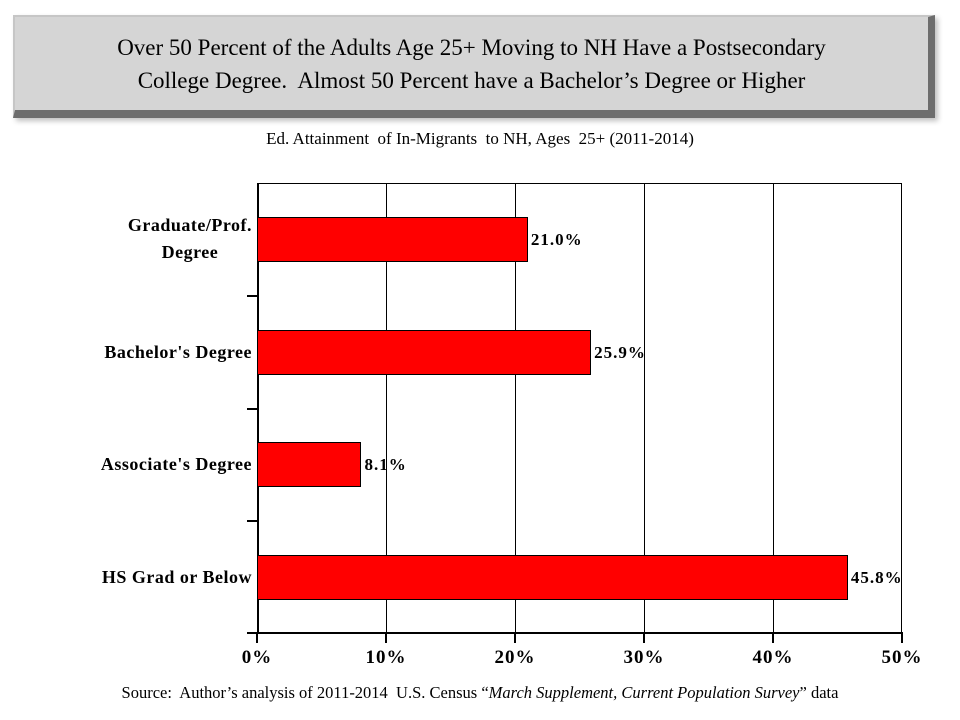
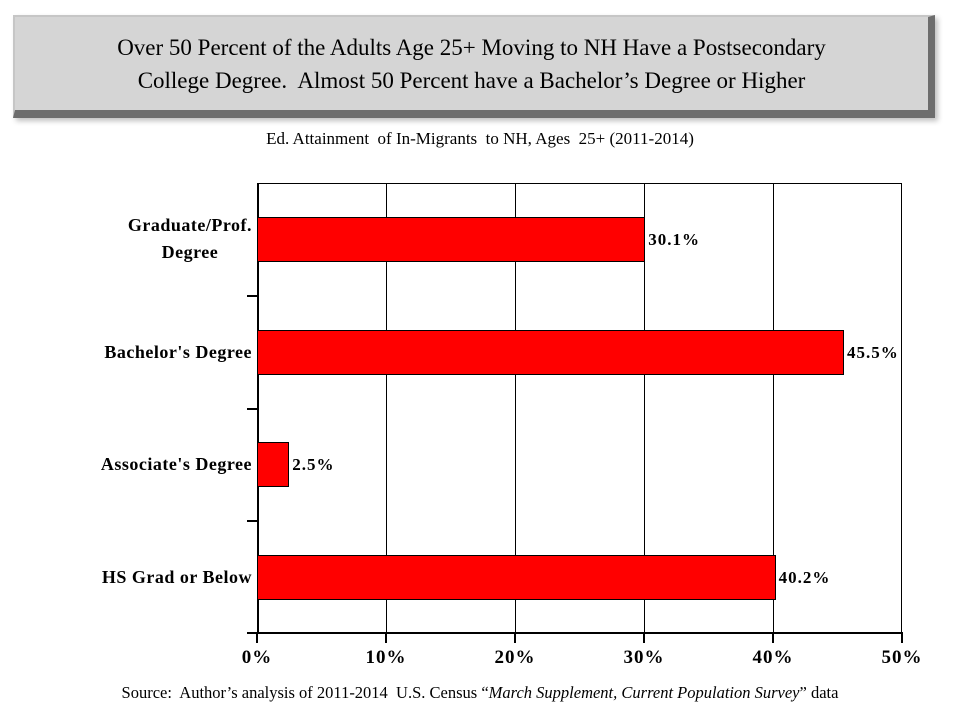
Graduate/Prof. Degree: 21.0% -> 30.1%
Bachelor's Degree: 25.9% -> 45.5%
Associate's Degree: 8.1% -> 2.5%
HS Grad or Below: 45.8% -> 40.2%
